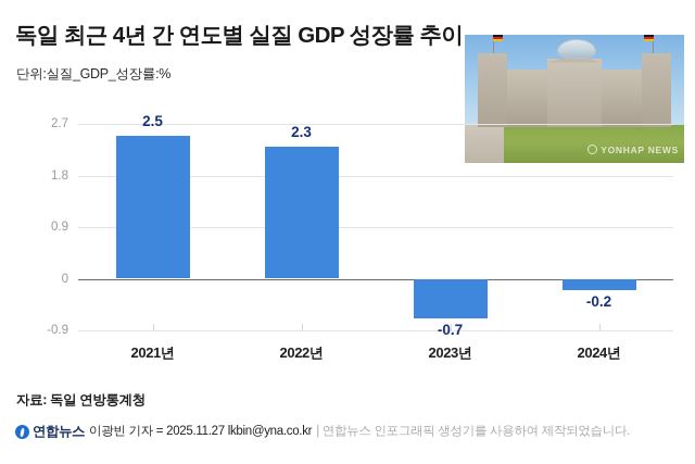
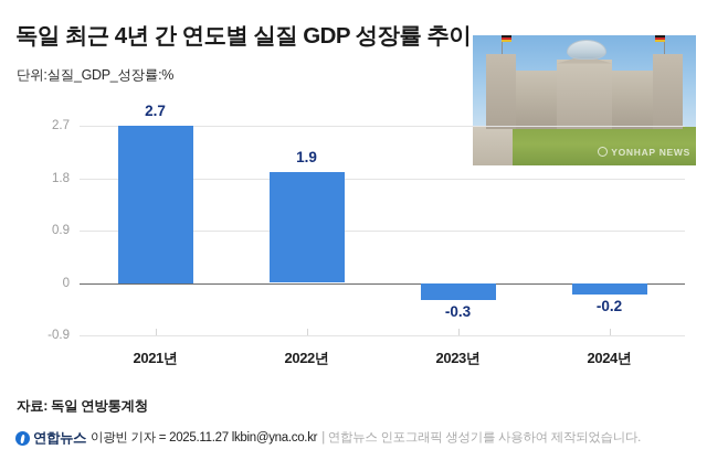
2021년: 2.5 -> 2.7
2022년: 2.3 -> 1.9
2023년: -0.7 -> -0.3
